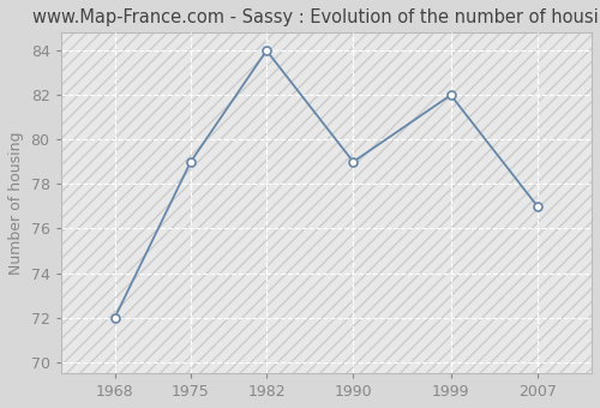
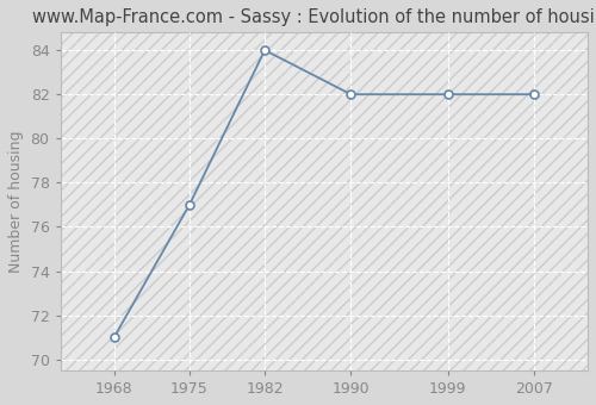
1968: 72 -> 71
1975: 79 -> 77
1990: 79 -> 82
2007: 77 -> 82
